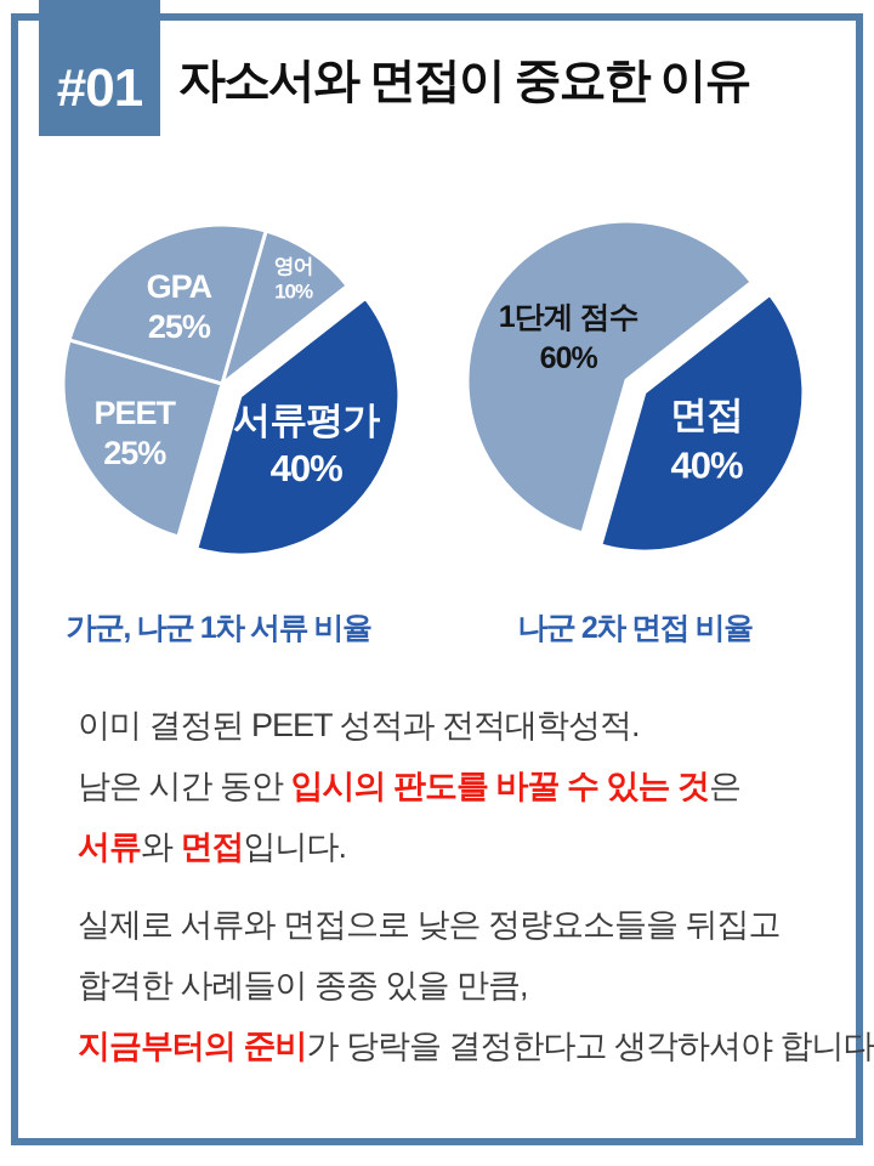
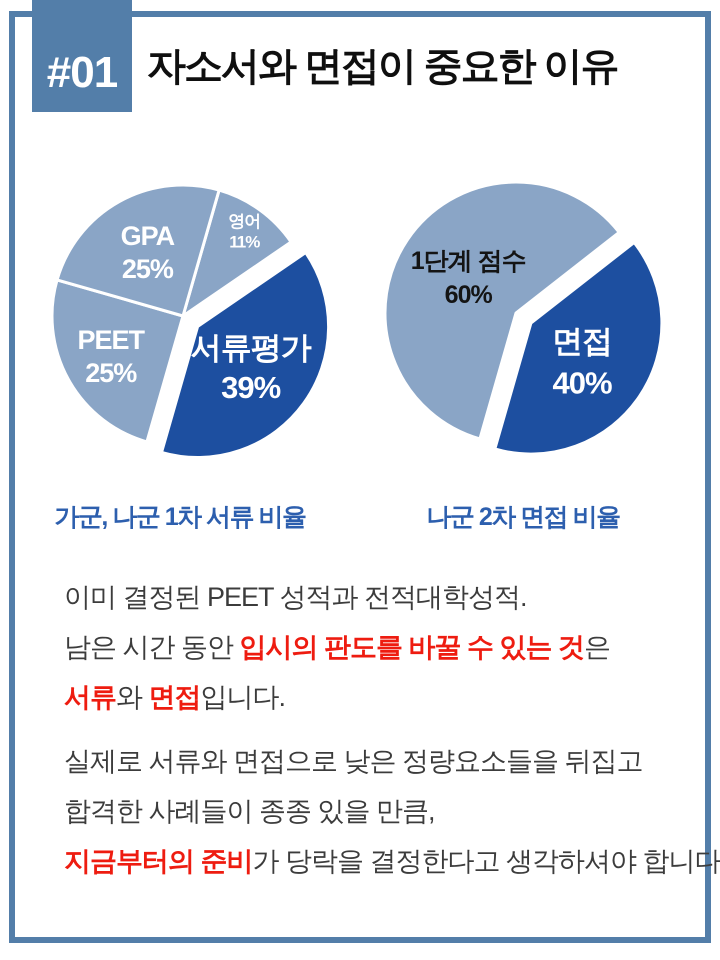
가군, 나군 1차 서류 비율/영어: 10% -> 11%
가군, 나군 1차 서류 비율/서류평가: 40% -> 39%
